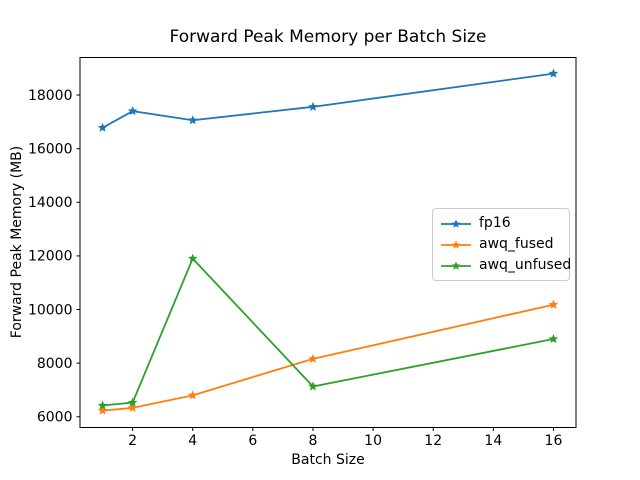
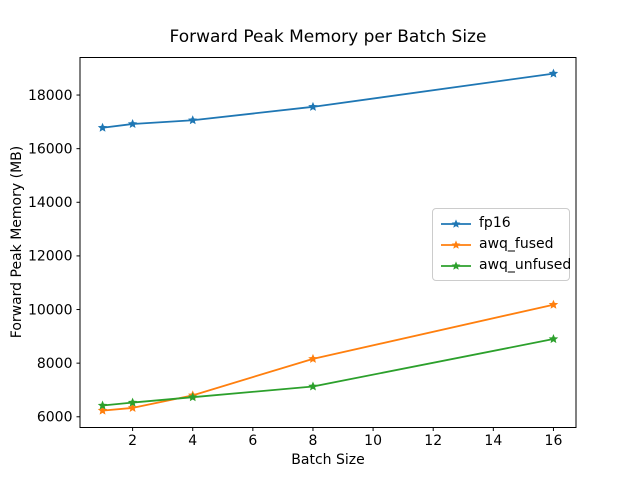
fp16/2: 17400 -> 16900
awq_unfused/4: 11900 -> 6700
